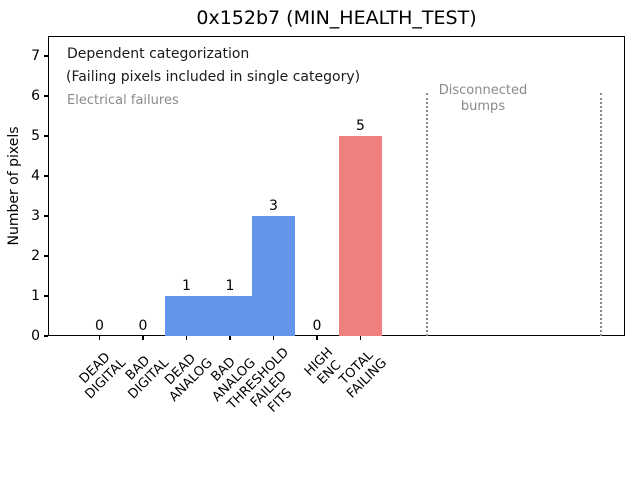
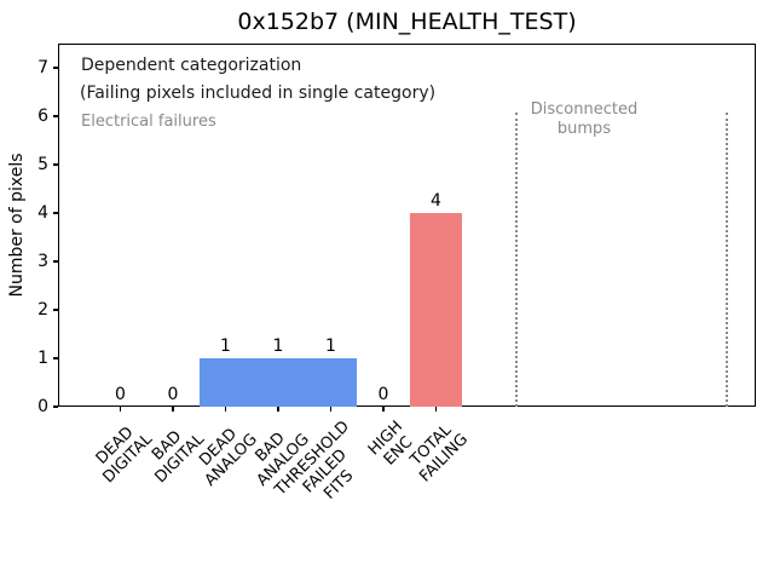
THRESHOLD FAILED FITS: 3 -> 1
TOTAL FAILING: 5 -> 4
